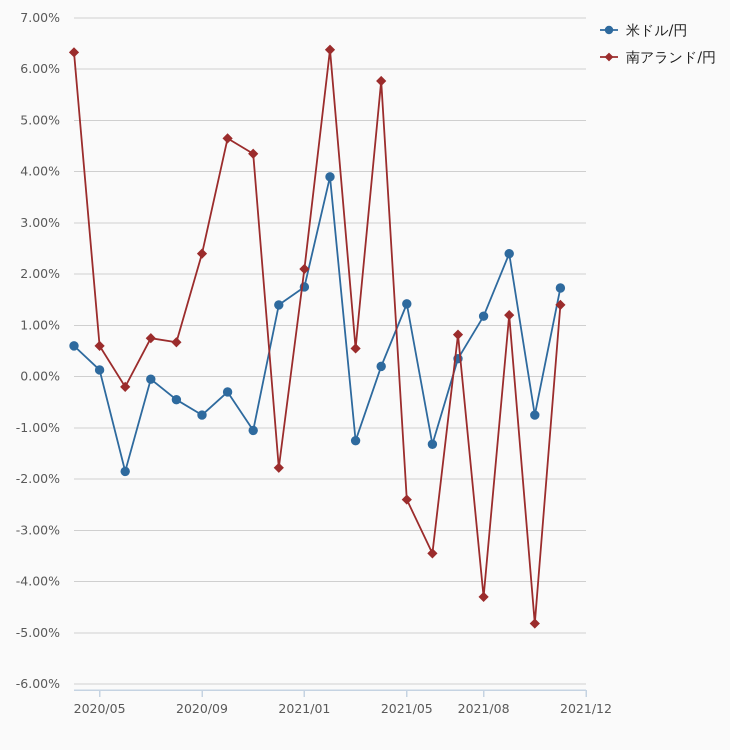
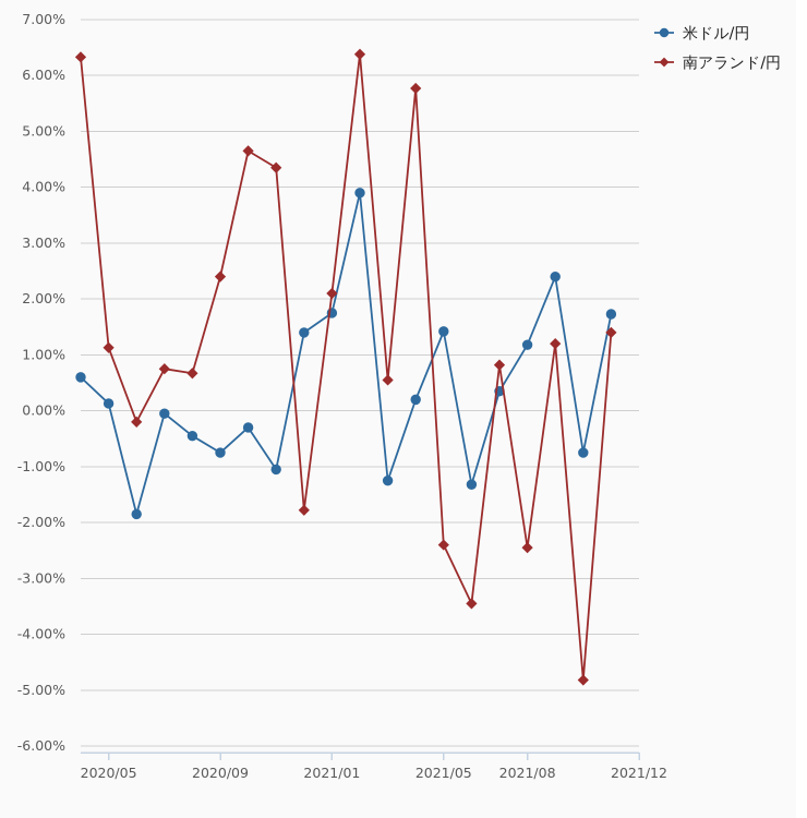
南アランド/円/2020/05: 0.6% -> 1.1%
南アランド/円/2021/08: -4.3% -> -2.5%
